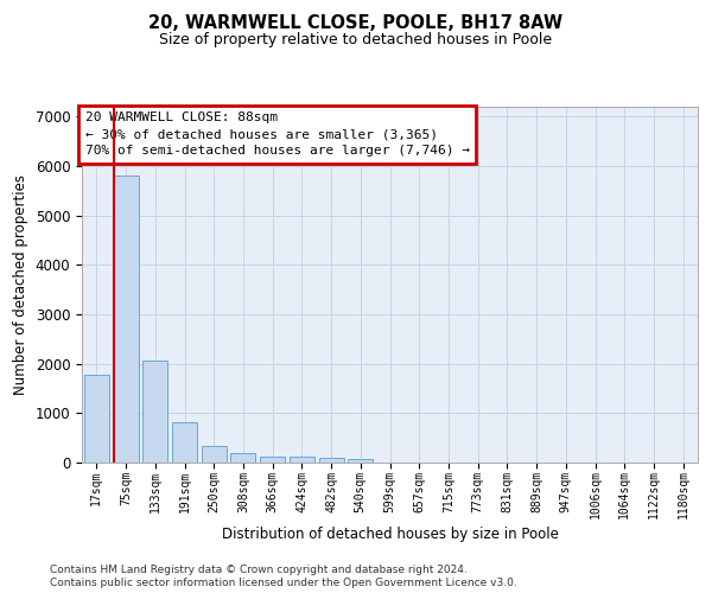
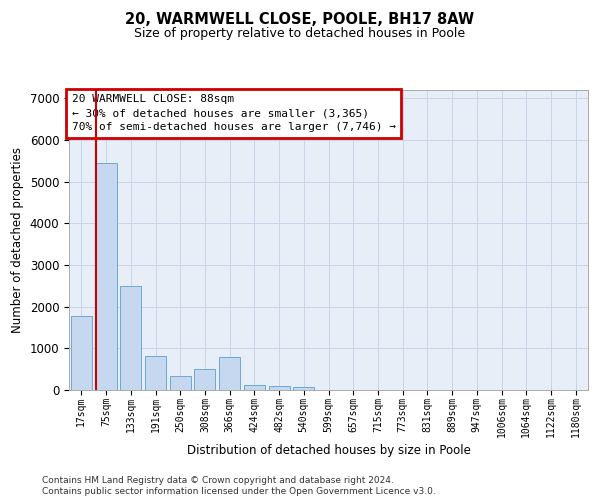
75sqm: 5800 -> 5450
133sqm: 2060 -> 2500
308sqm: 190 -> 500
366sqm: 120 -> 800
